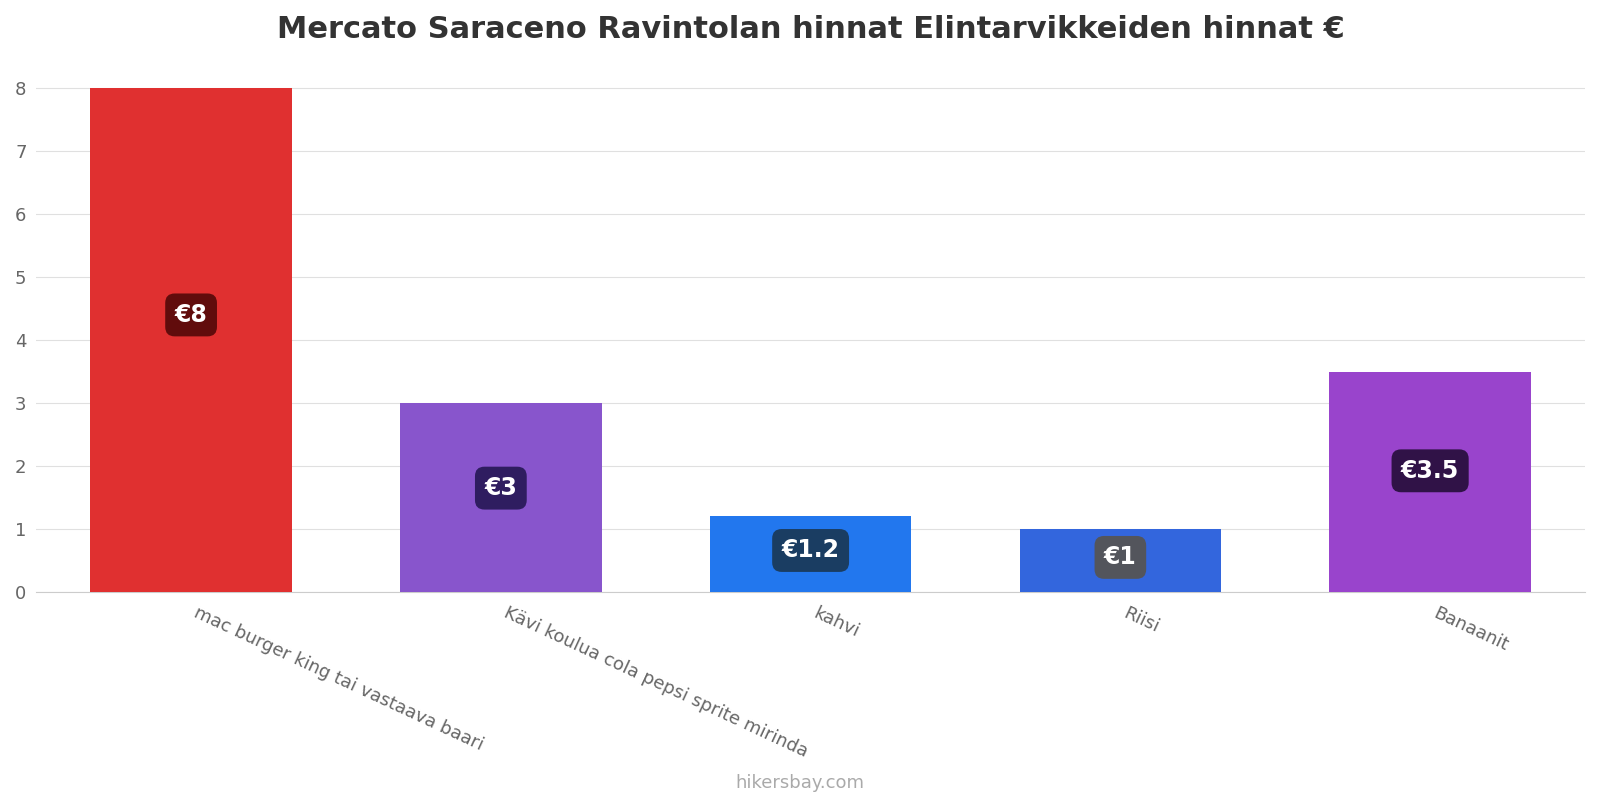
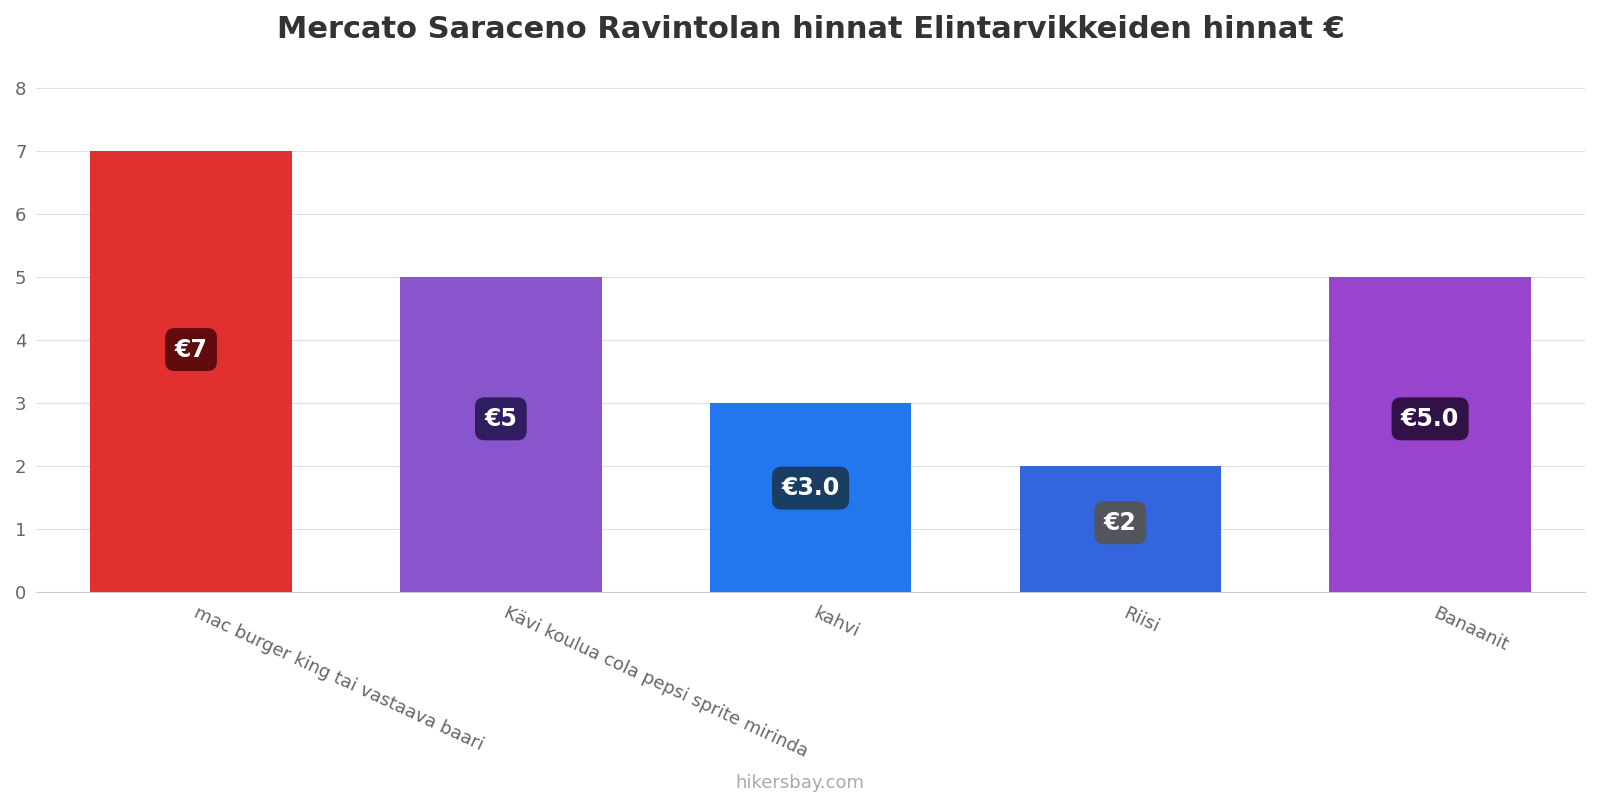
mac burger king tai vastaava baari: €8 -> €7
Kävi koulua cola pepsi sprite mirinda: €3 -> €5
kahvi: €1.2 -> €3.0
Riisi: €1 -> €2
Banaanit: €3.5 -> €5.0
